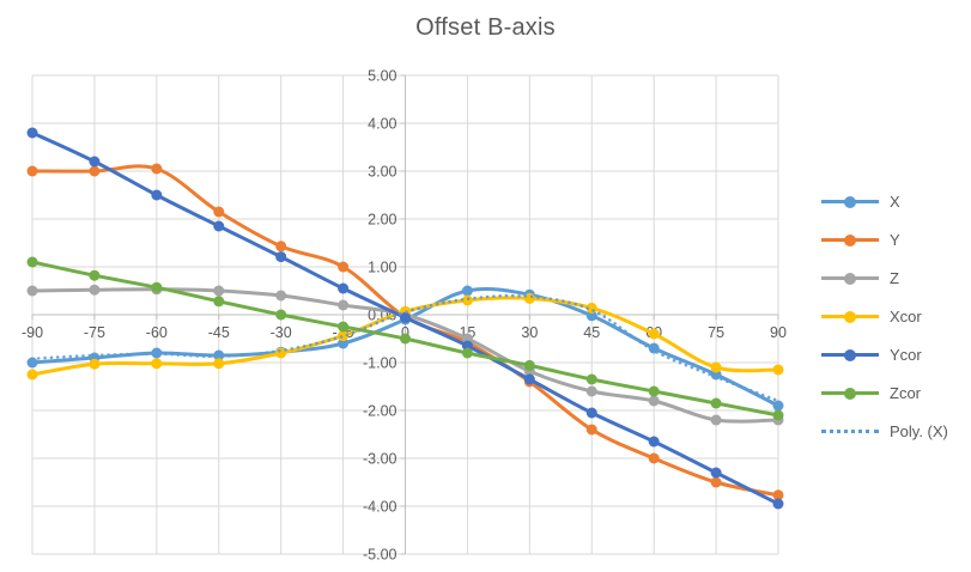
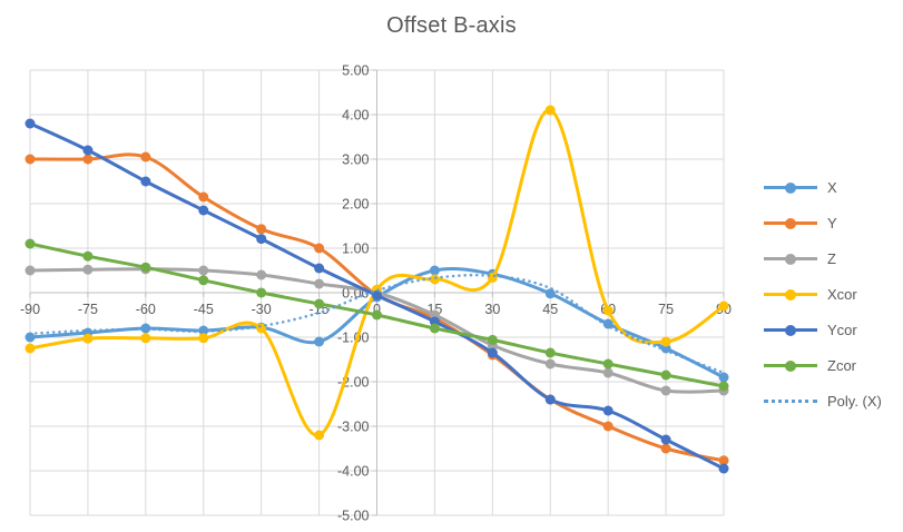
X/-15: -0.6 -> -1.1
Xcor/-15: -0.4 -> -3.2
Xcor/45: 0.1 -> 4.1
Ycor/45: -2.0 -> -2.4
Xcor/90: -1.1 -> -0.3
